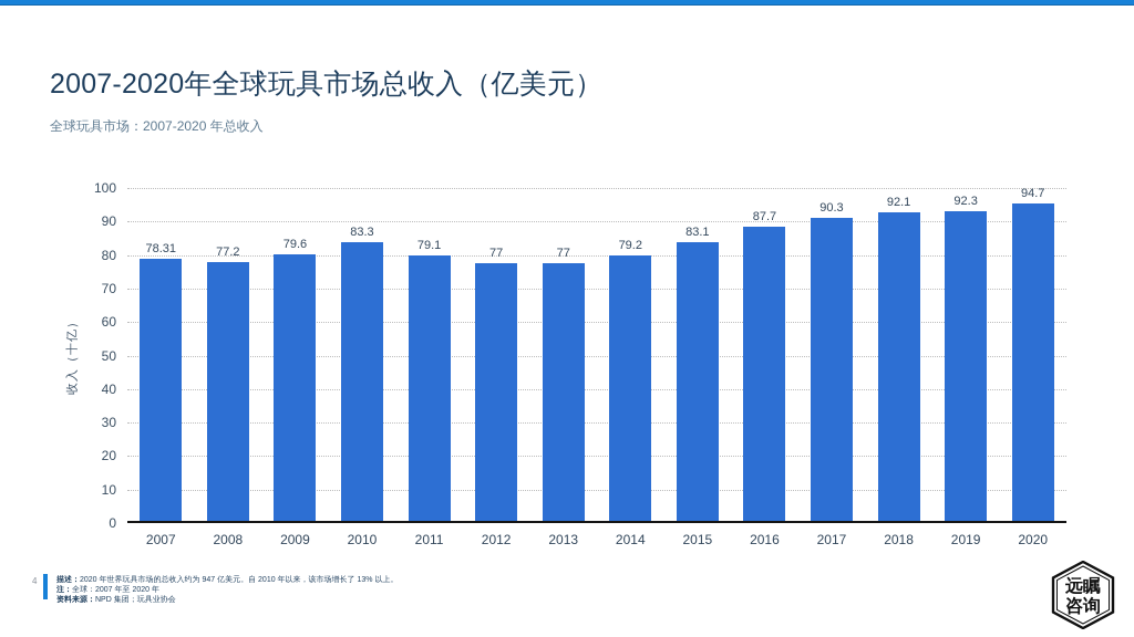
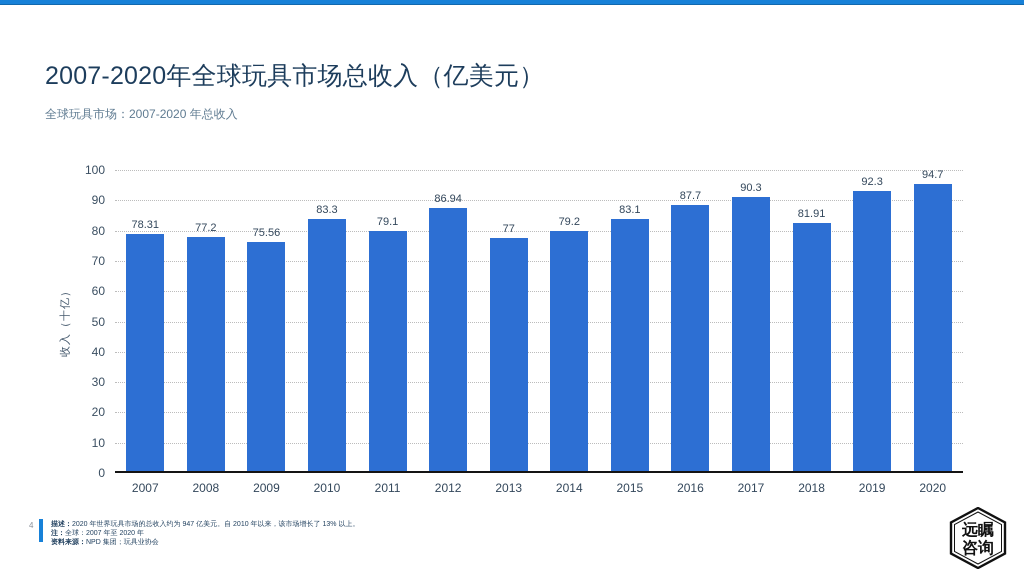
2009: 79.6 -> 75.56
2012: 77 -> 86.94
2018: 92.1 -> 81.91
